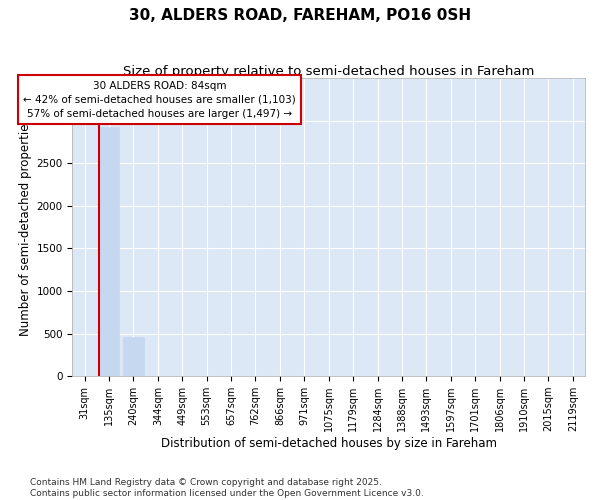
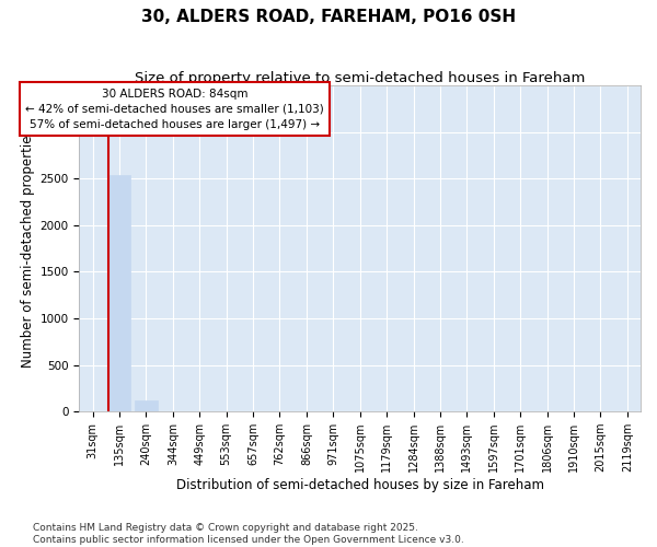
135sqm: 2920 -> 2540
240sqm: 460 -> 120
